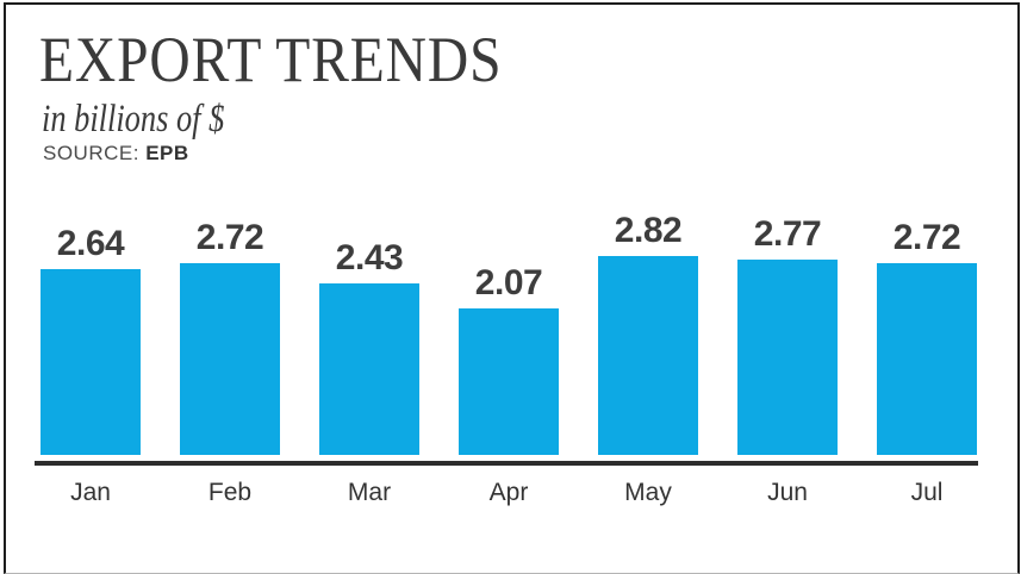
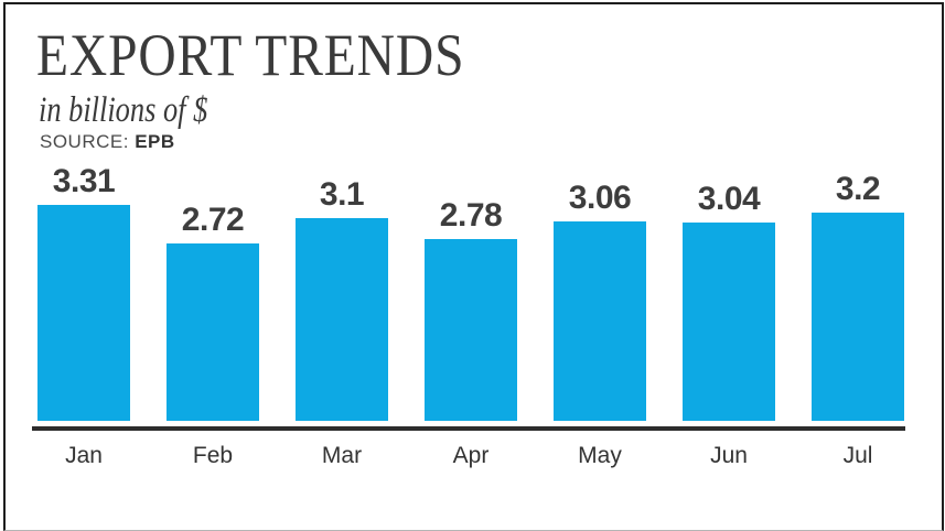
Jan: 2.64 -> 3.31
Mar: 2.43 -> 3.1
Apr: 2.07 -> 2.78
May: 2.82 -> 3.06
Jun: 2.77 -> 3.04
Jul: 2.72 -> 3.2
